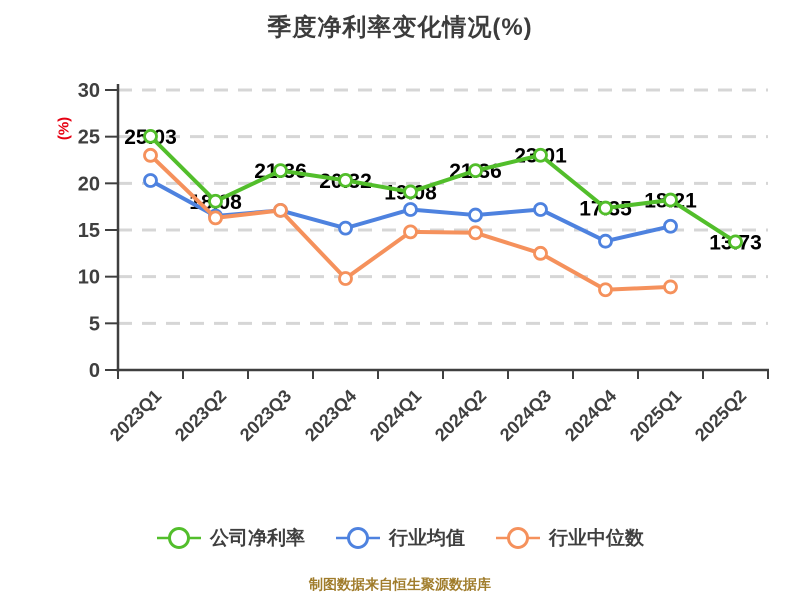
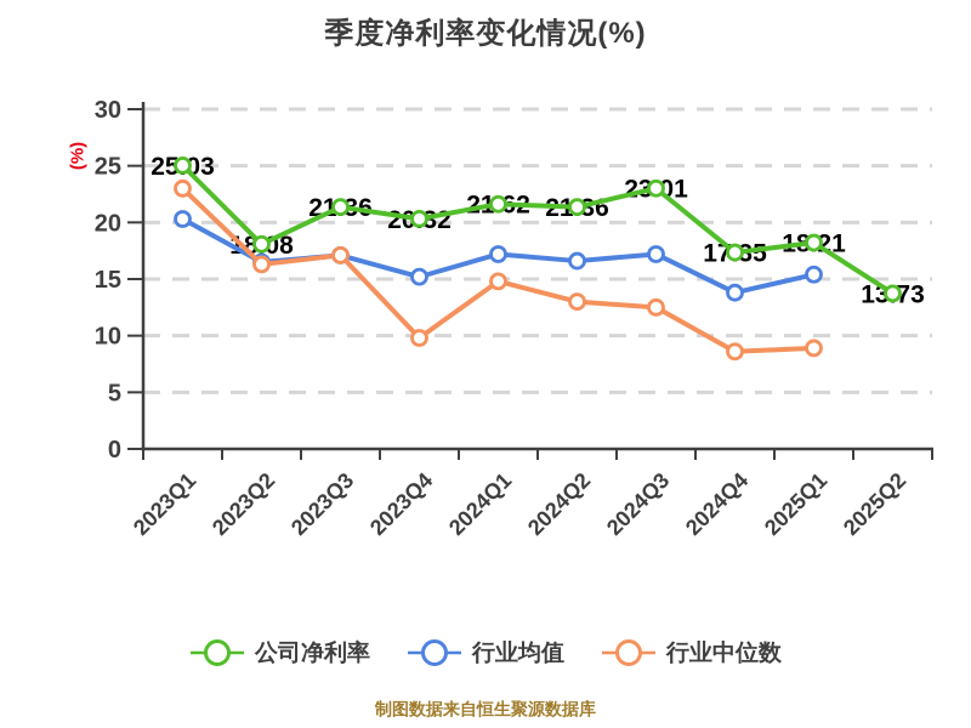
公司净利率/2024Q1: 19.08 -> 21.62
行业中位数/2024Q2: 15 -> 13
